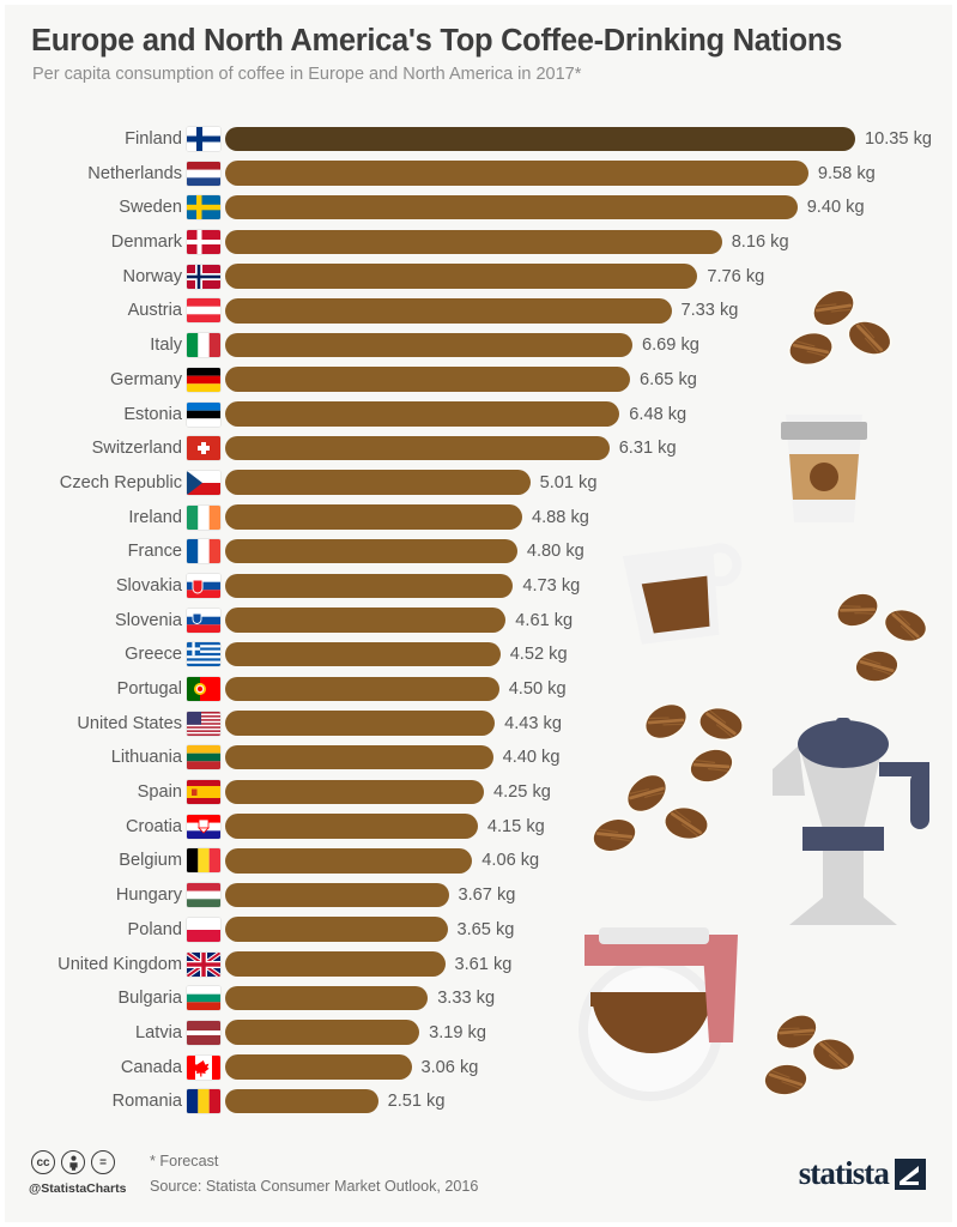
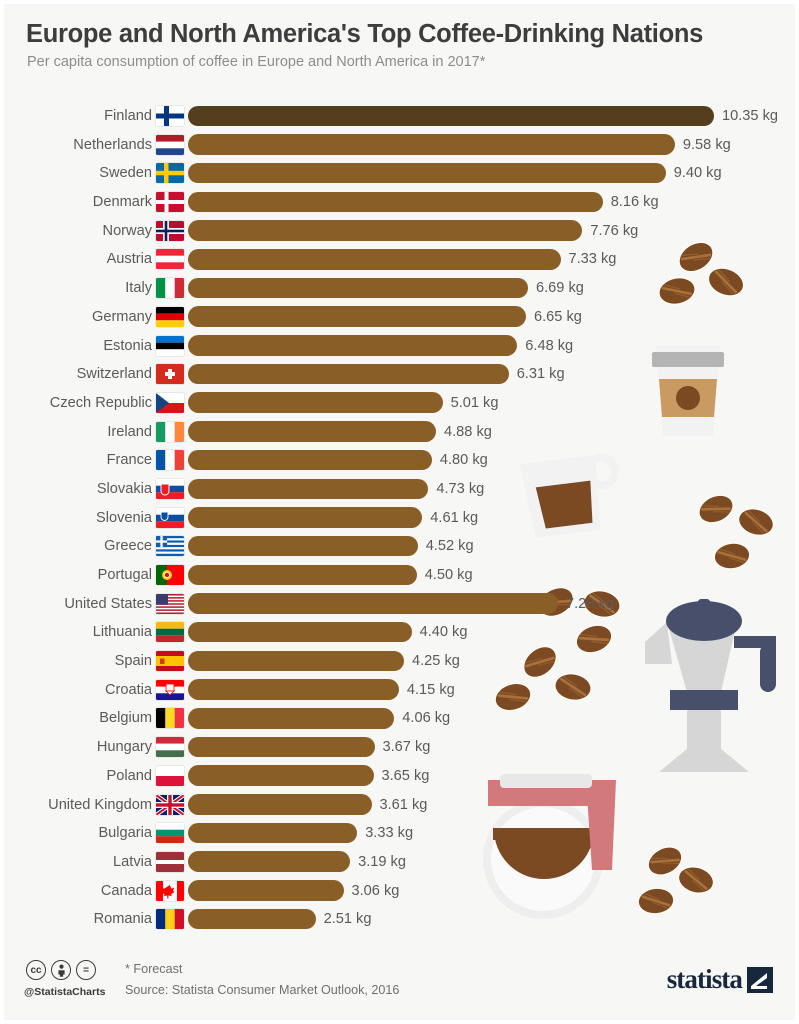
United States: 4.43 -> 7.28
